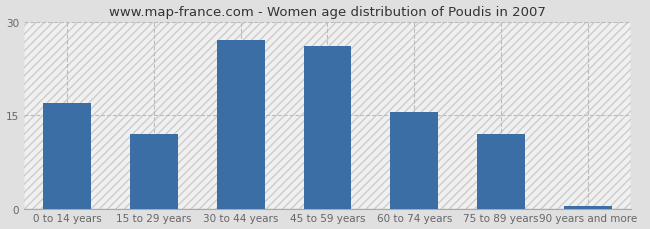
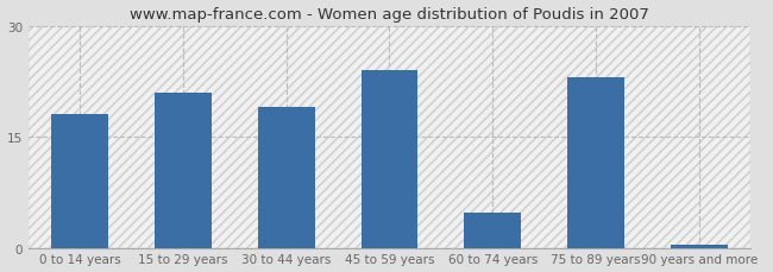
0 to 14 years: 17.0 -> 18.0
15 to 29 years: 12.0 -> 21.0
30 to 44 years: 27.0 -> 19.0
45 to 59 years: 26.0 -> 24.0
60 to 74 years: 15.5 -> 4.8
75 to 89 years: 12.0 -> 23.0
